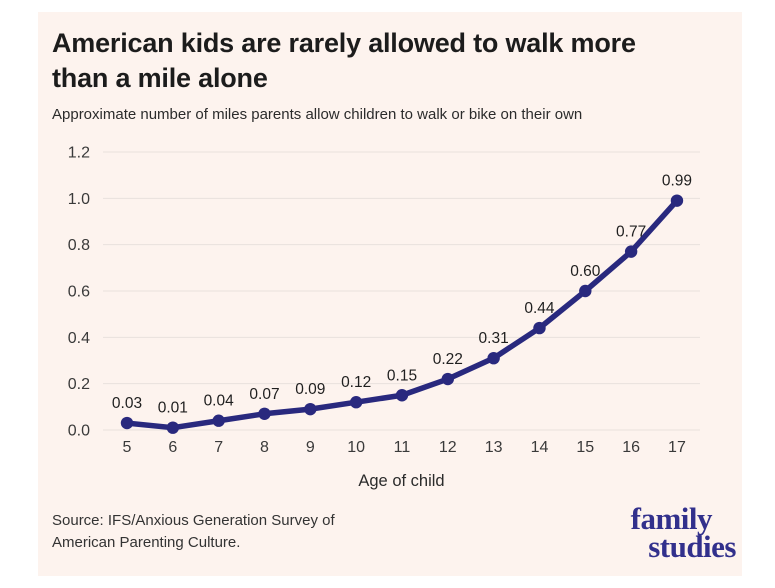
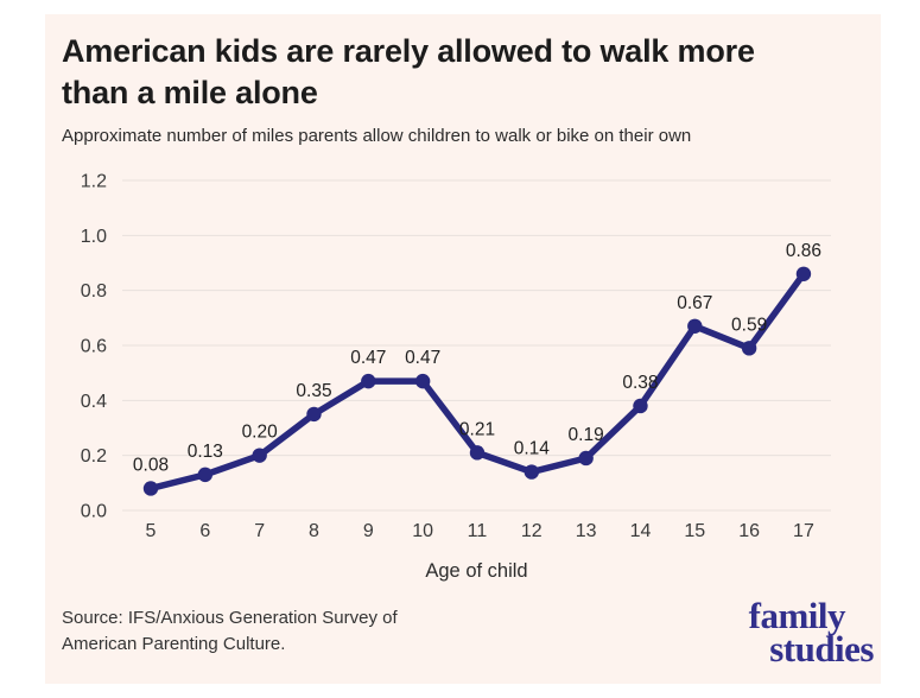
5: 0.03 -> 0.08
6: 0.01 -> 0.13
7: 0.04 -> 0.20
8: 0.07 -> 0.35
9: 0.09 -> 0.47
10: 0.12 -> 0.47
11: 0.15 -> 0.21
12: 0.22 -> 0.14
13: 0.31 -> 0.19
14: 0.44 -> 0.38
15: 0.60 -> 0.67
16: 0.77 -> 0.59
17: 0.99 -> 0.86
